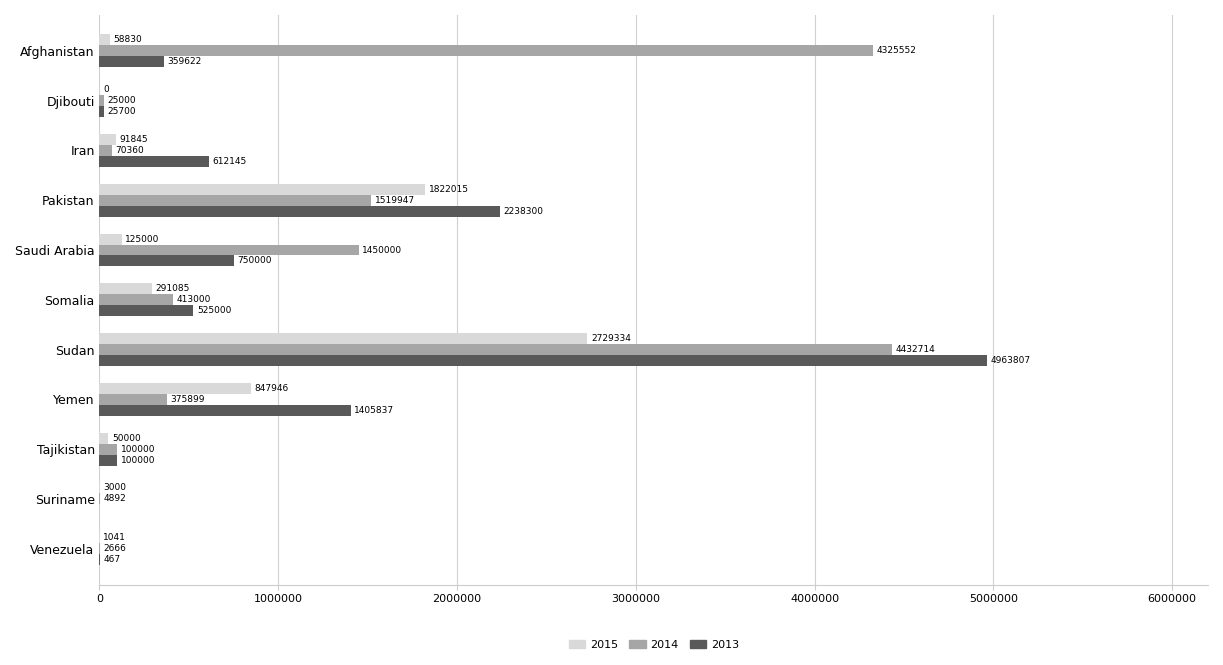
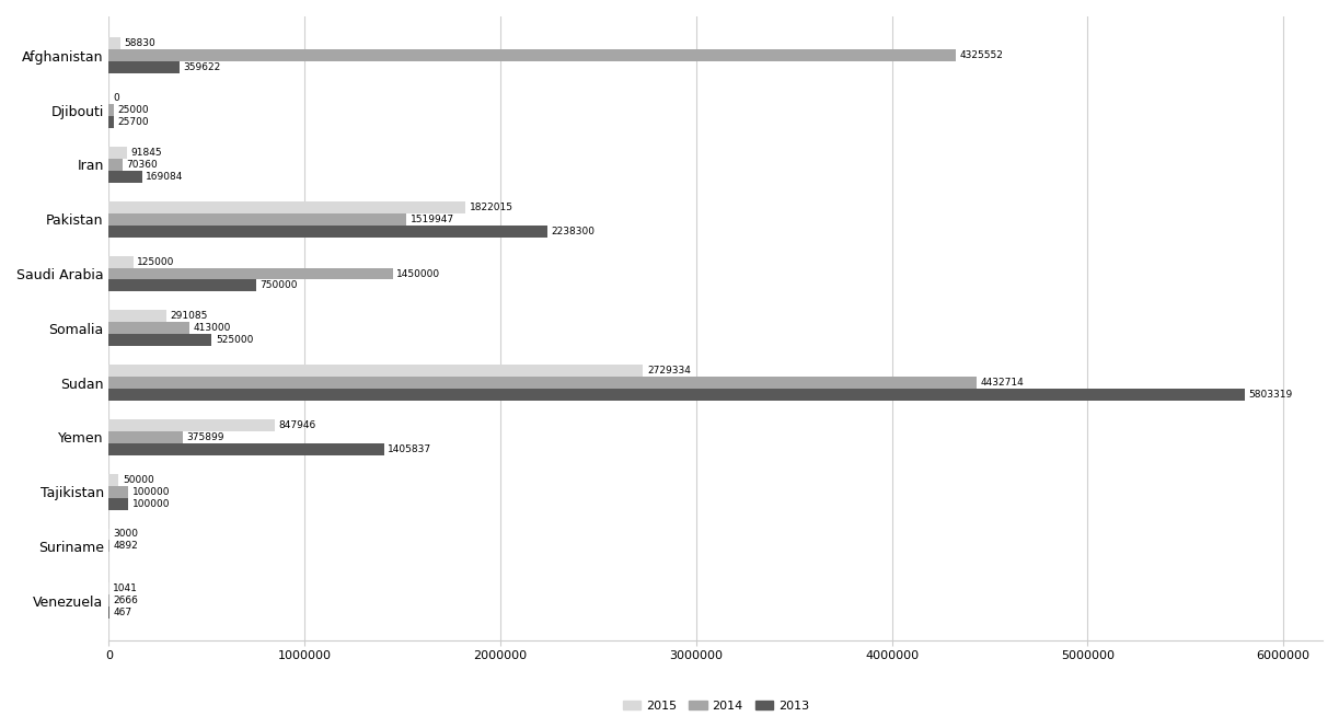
2013/Iran: 612145 -> 169084
2013/Sudan: 4963807 -> 5803319
